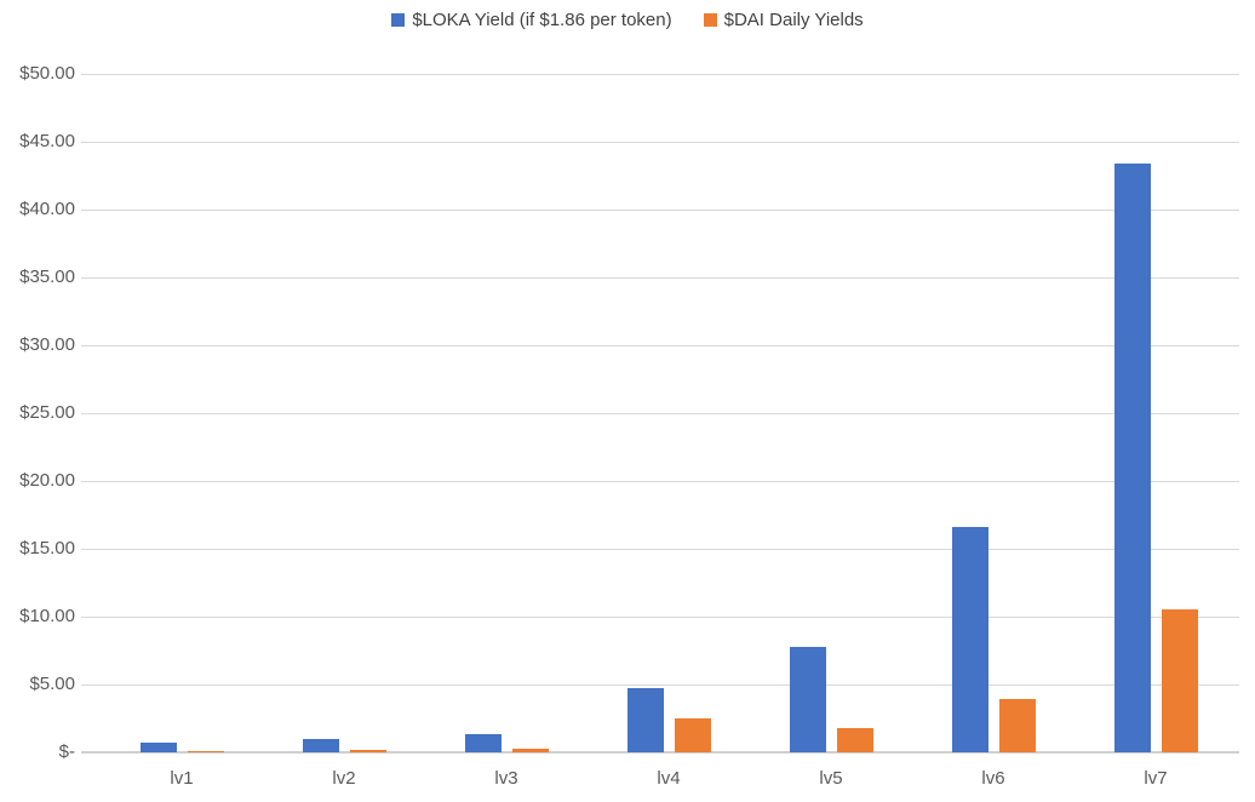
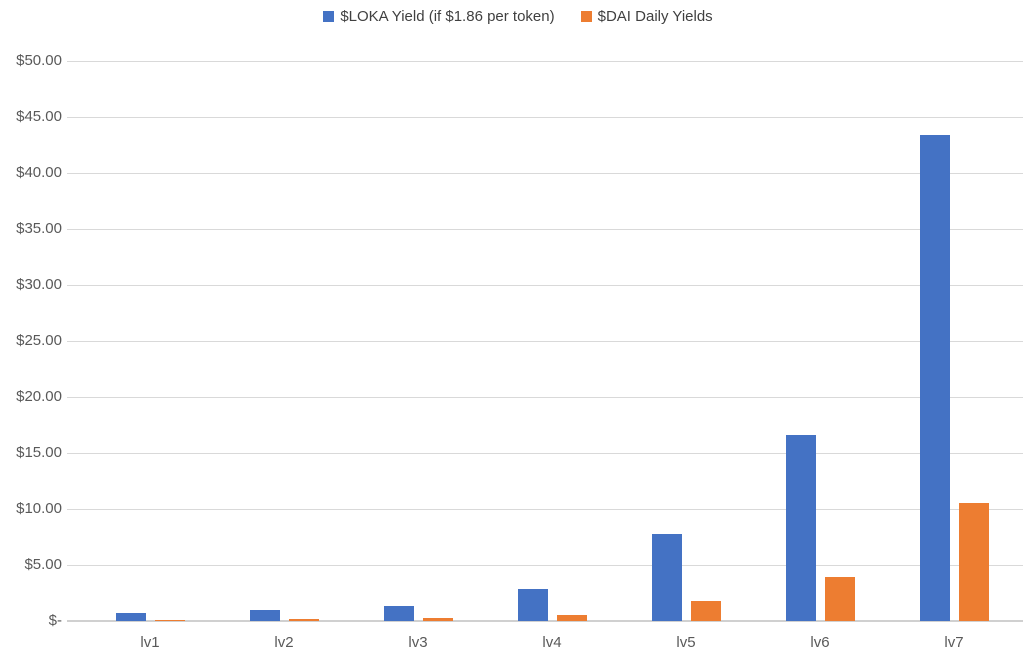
$LOKA Yield (if $1.86 per token)/lv4: $4.7 -> $2.9
$DAI Daily Yields/lv4: $2.5 -> $0.6
